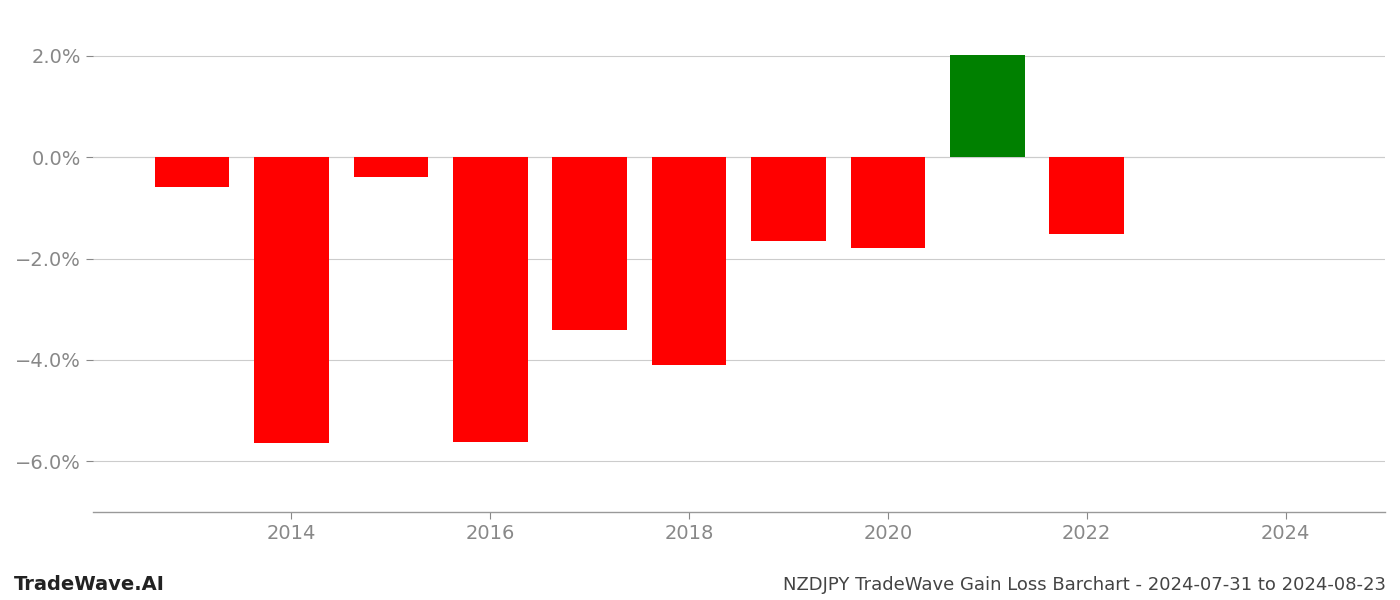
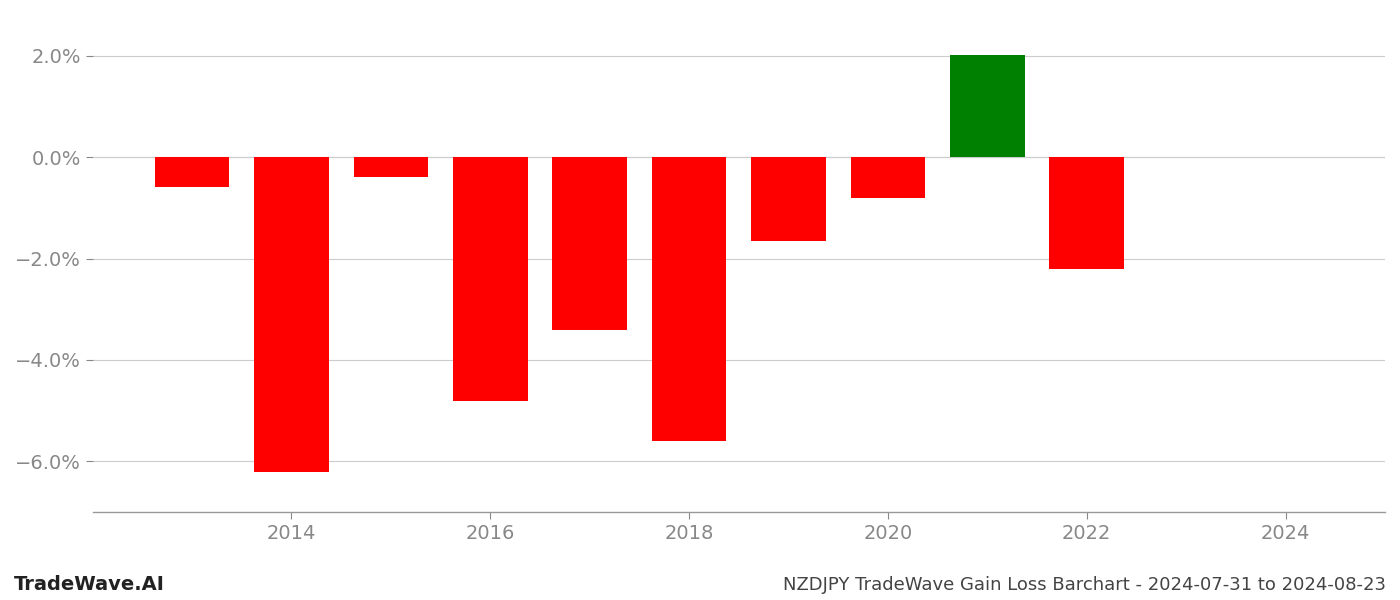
2014: -5.64% -> -6.20%
2016: -5.62% -> -4.80%
2018: -4.10% -> -5.60%
2020: -1.80% -> -0.80%
2022: -1.52% -> -2.20%
